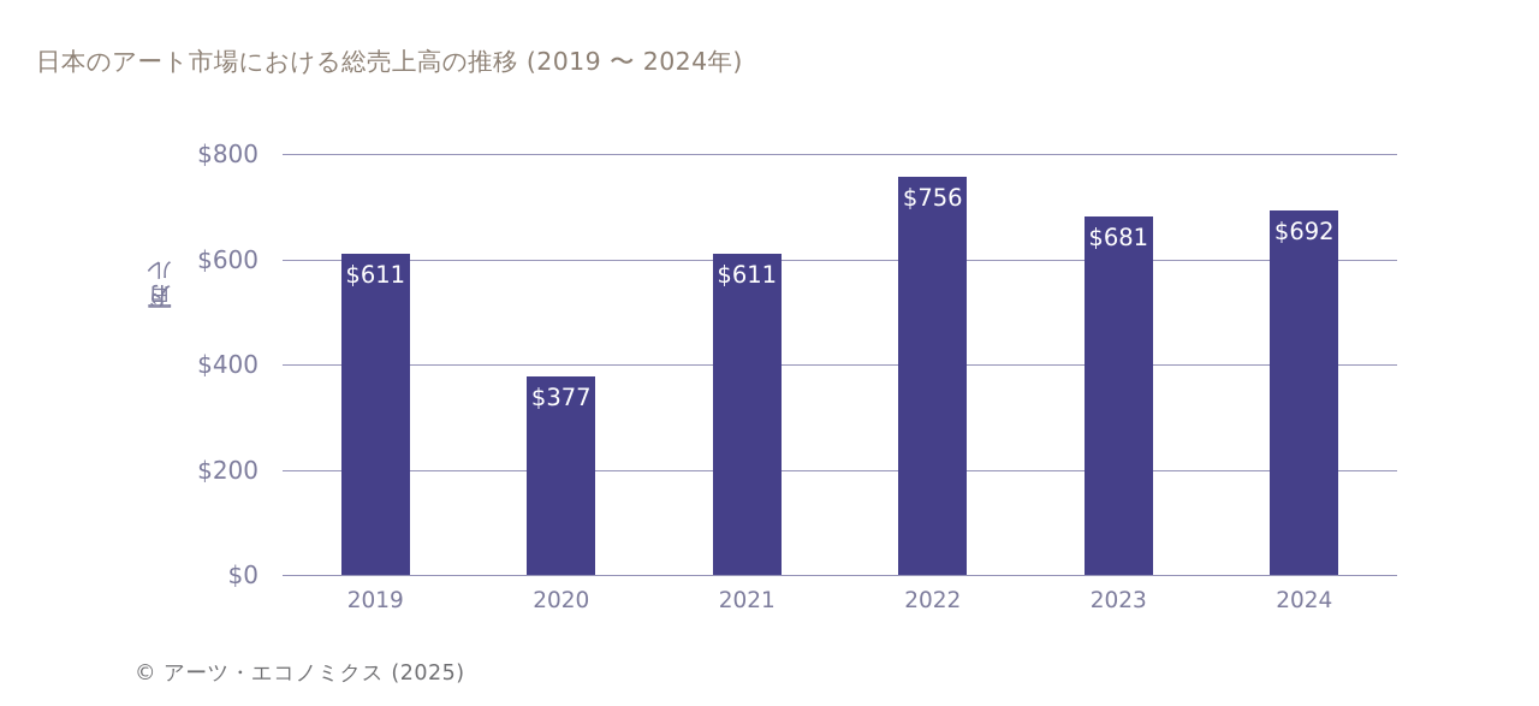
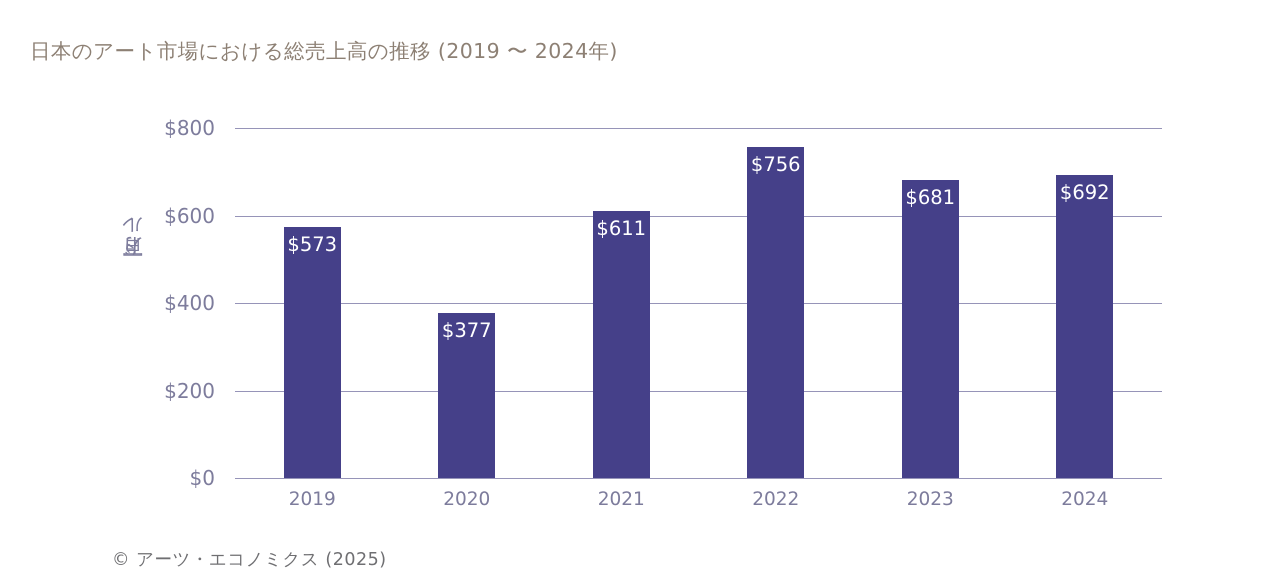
2019: $611 -> $573
